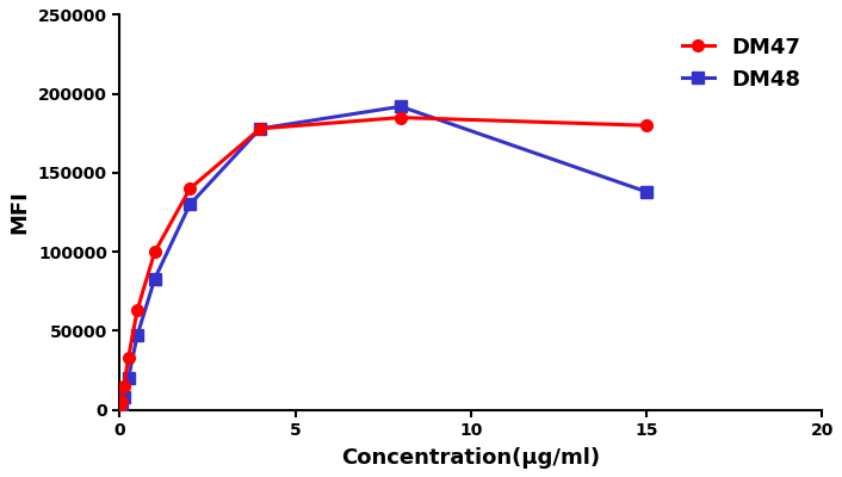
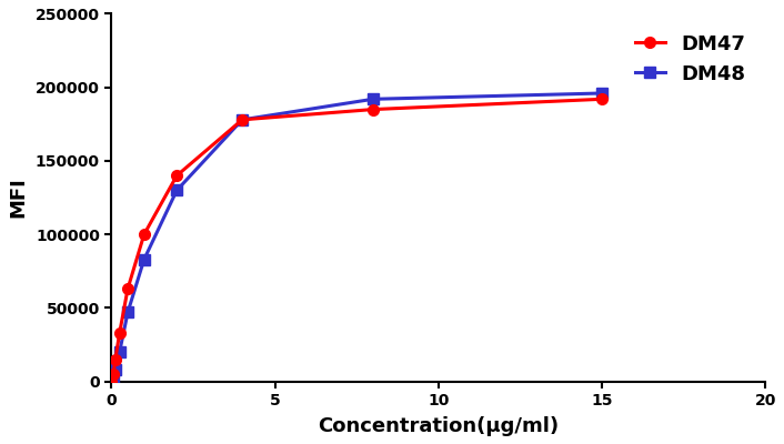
DM47/15: 180000 -> 192000
DM48/15: 138000 -> 196000
